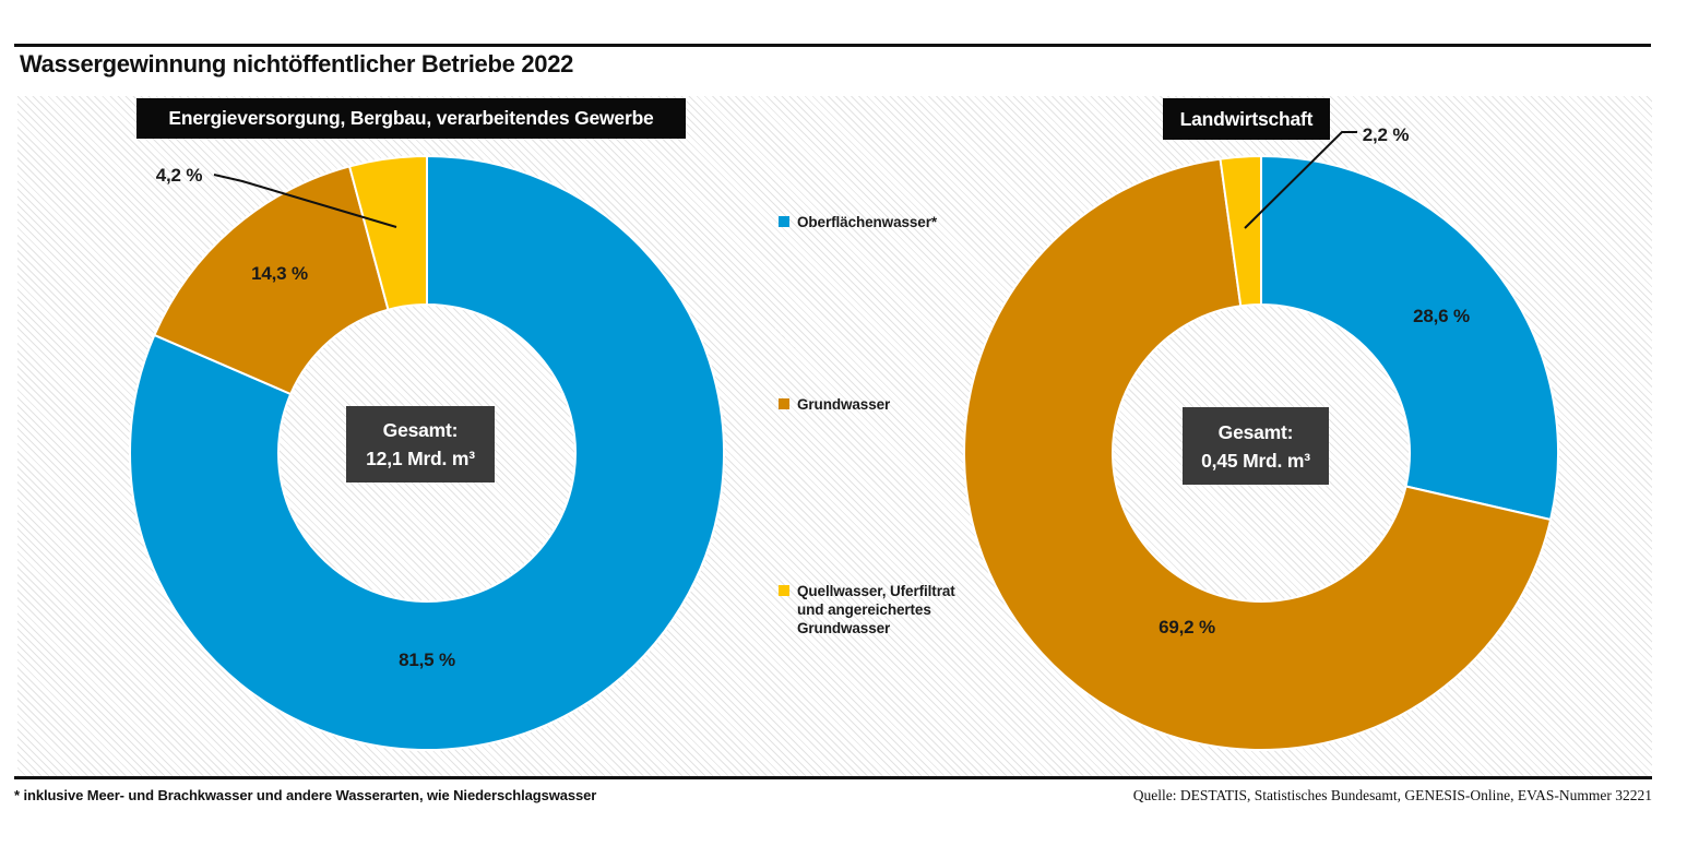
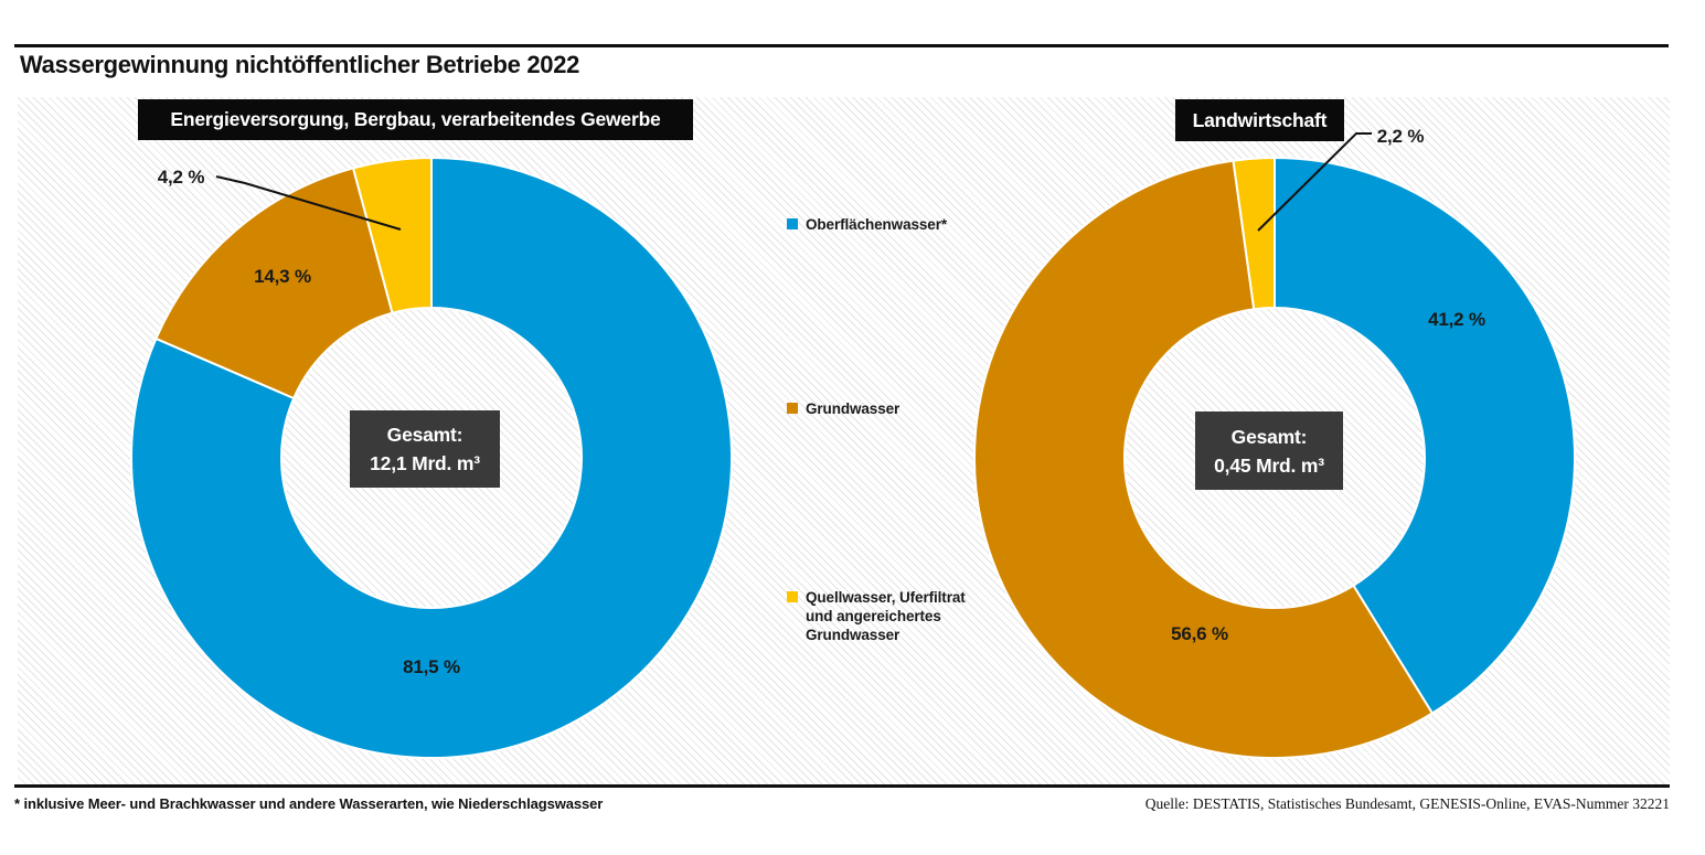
Landwirtschaft/Oberflächenwasser*: 28,6 -> 41,2
Landwirtschaft/Grundwasser: 69,2 -> 56,6
